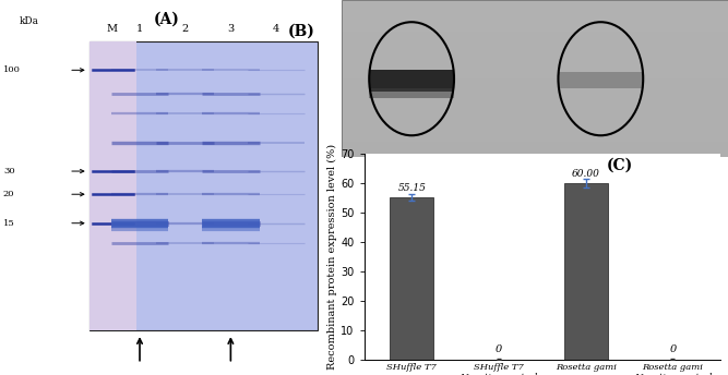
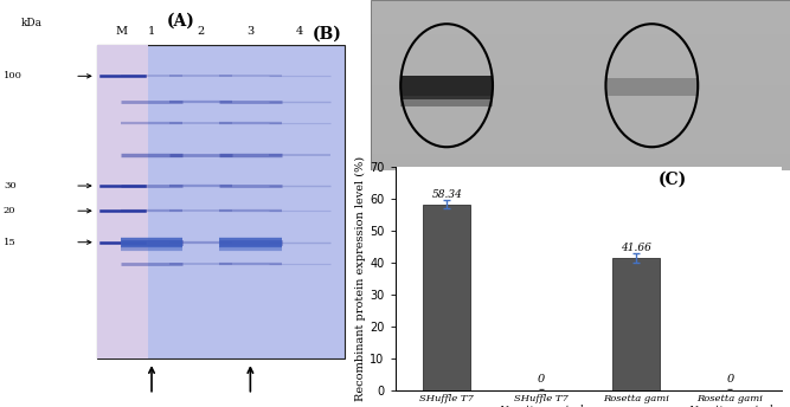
SHuffle T7: 55.15 -> 58.34
Rosetta gami: 60.00 -> 41.66
